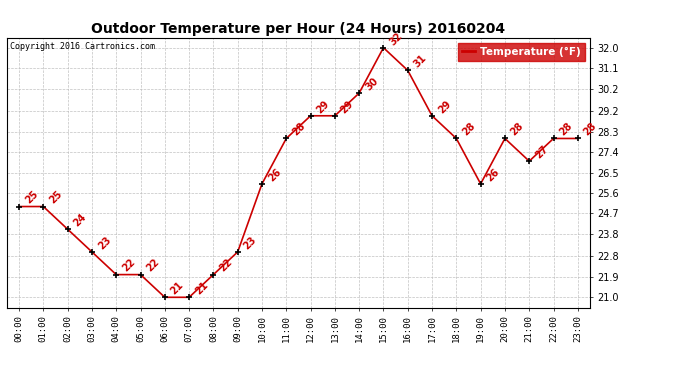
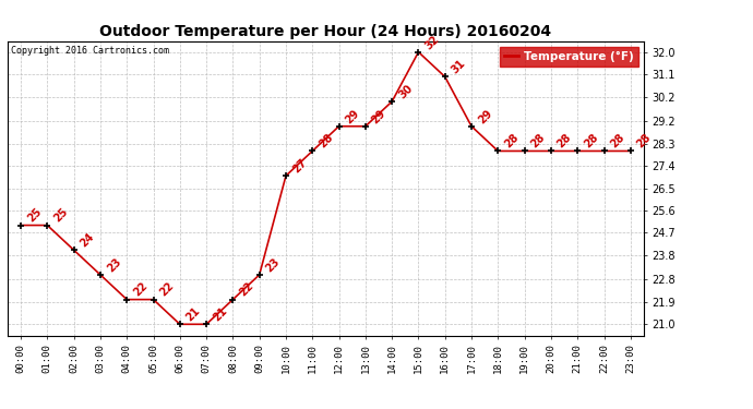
10:00: 26 -> 27
19:00: 26 -> 28
21:00: 27 -> 28
